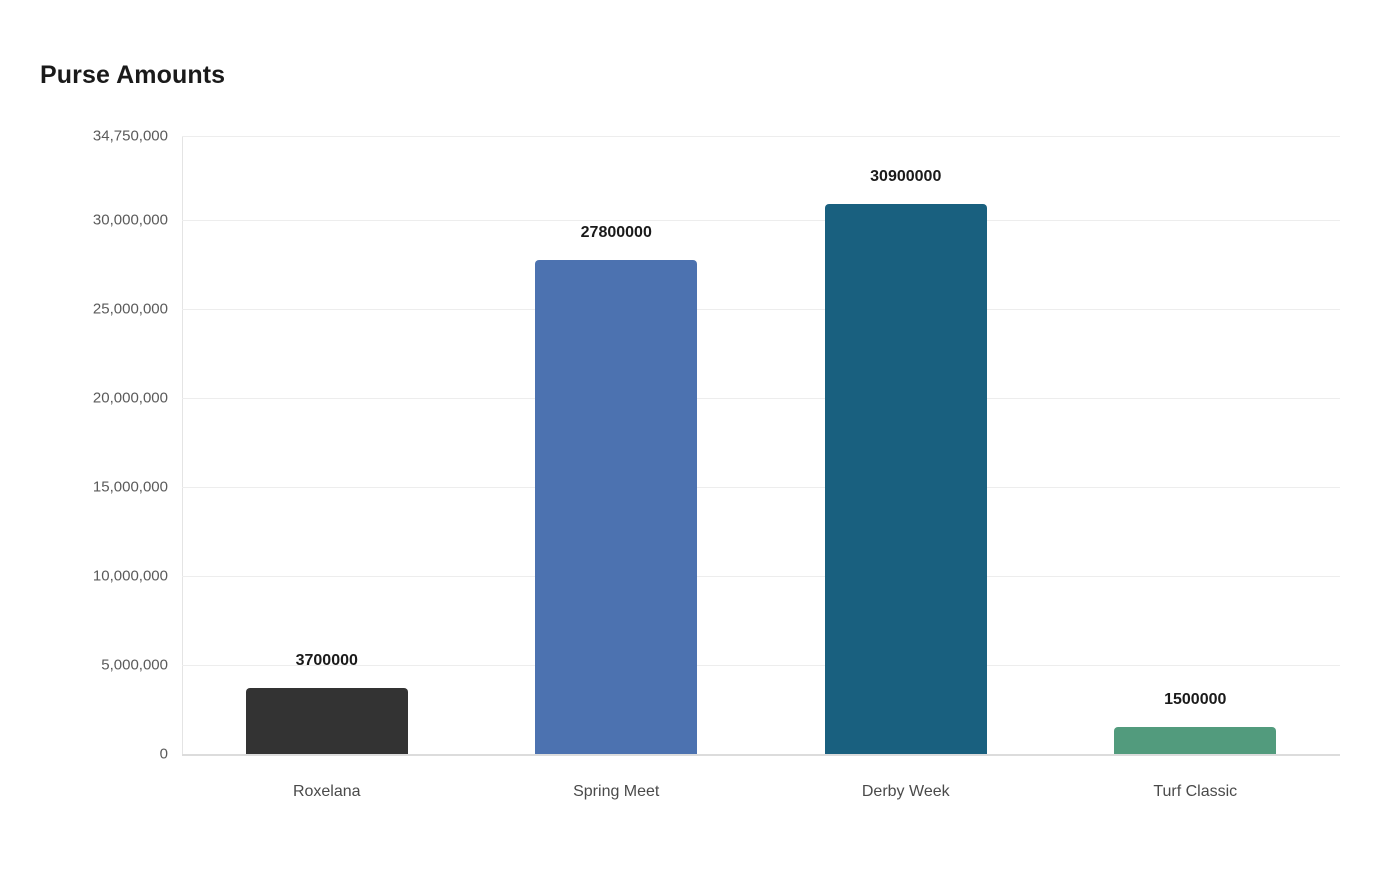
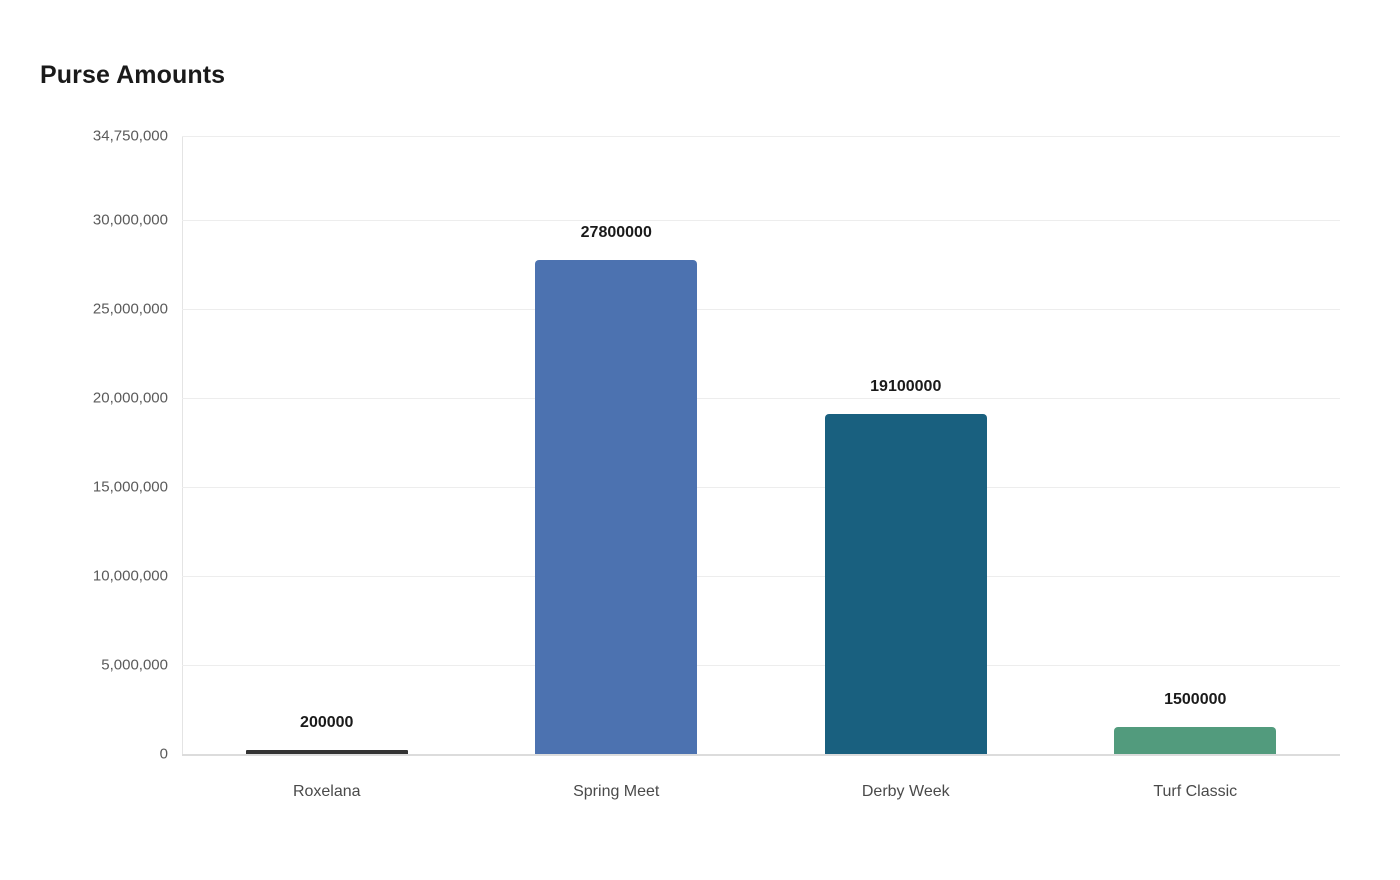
Roxelana: 3700000 -> 200000
Derby Week: 30900000 -> 19100000
